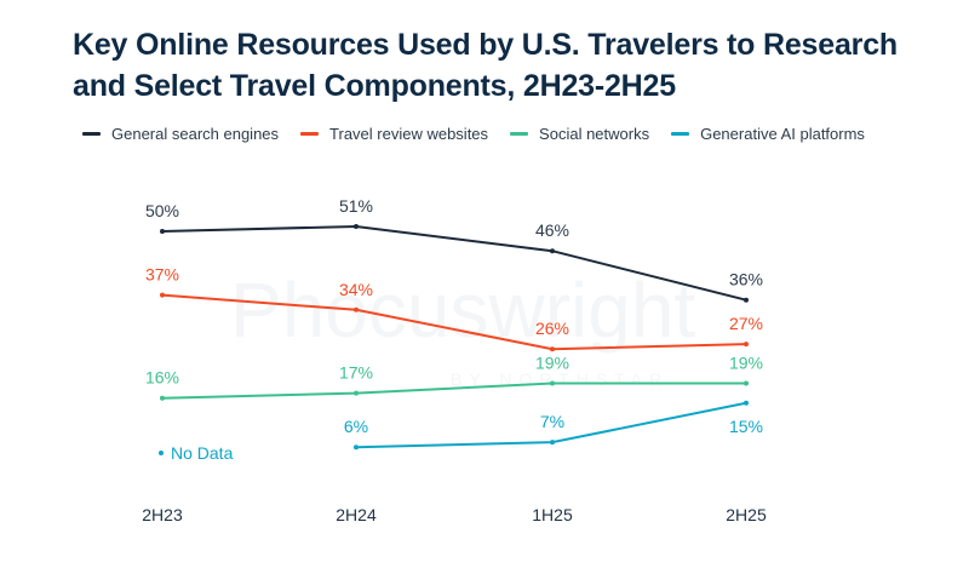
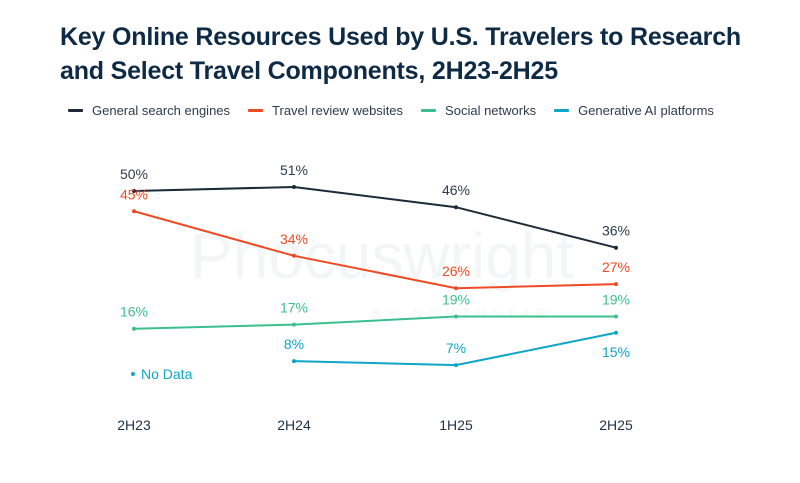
Travel review websites/2H23: 37% -> 45%
Generative AI platforms/2H24: 6% -> 8%
